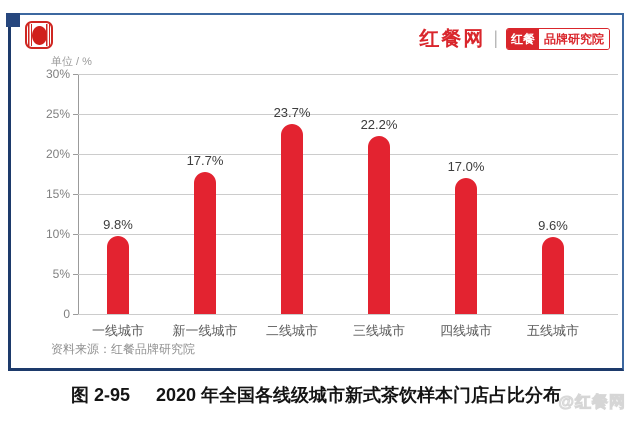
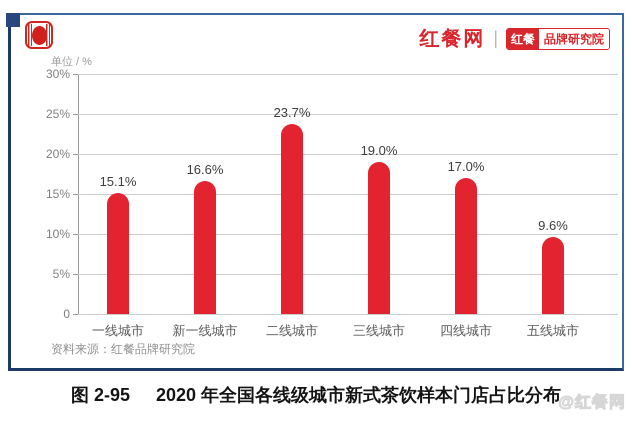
一线城市: 9.8% -> 15.1%
新一线城市: 17.7% -> 16.6%
三线城市: 22.2% -> 19.0%
